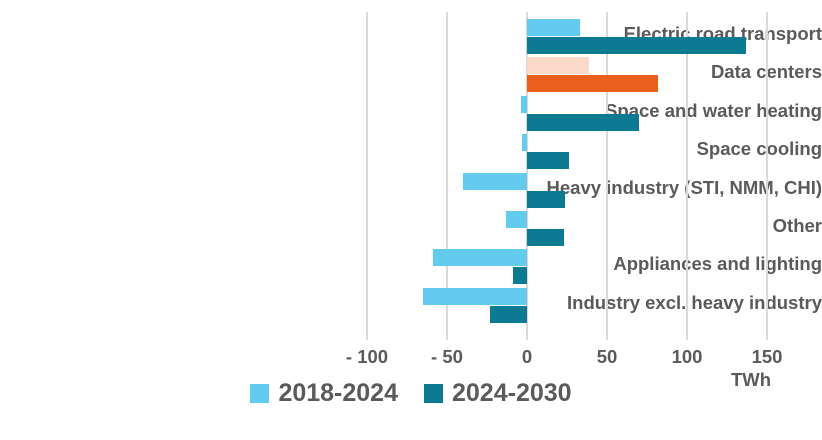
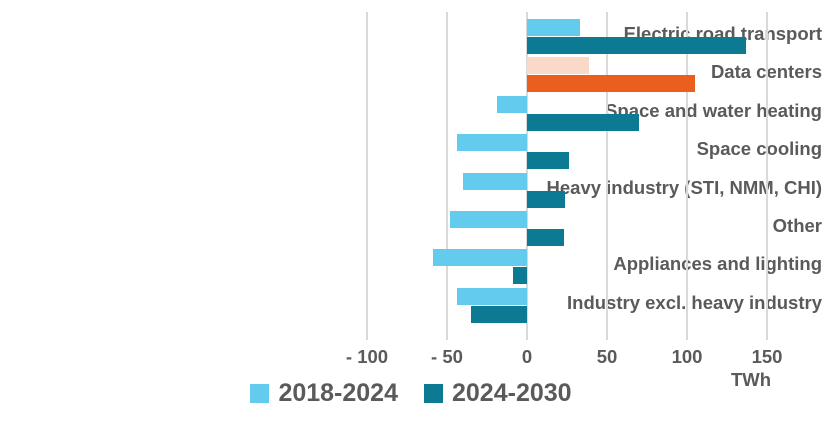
2024-2030/Data centers: 82 -> 105
2018-2024/Space and water heating: -4 -> -19
2018-2024/Space cooling: -3 -> -44
2018-2024/Other: -13 -> -48
2018-2024/Industry excl. heavy industry: -65 -> -44
2024-2030/Industry excl. heavy industry: -23 -> -35
